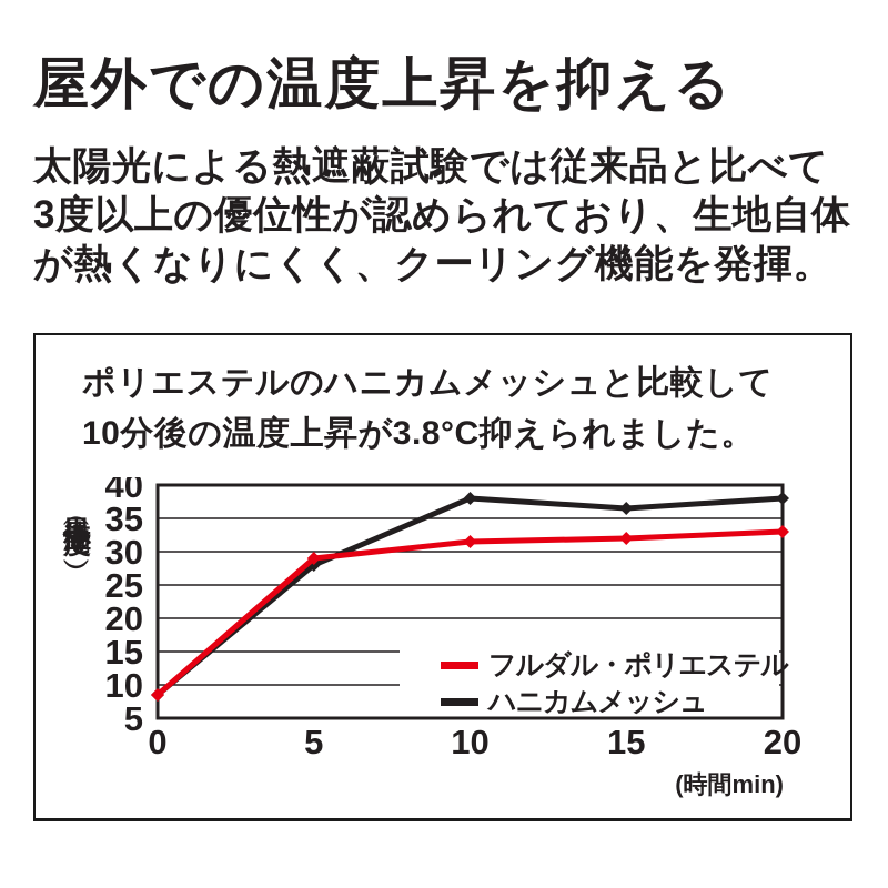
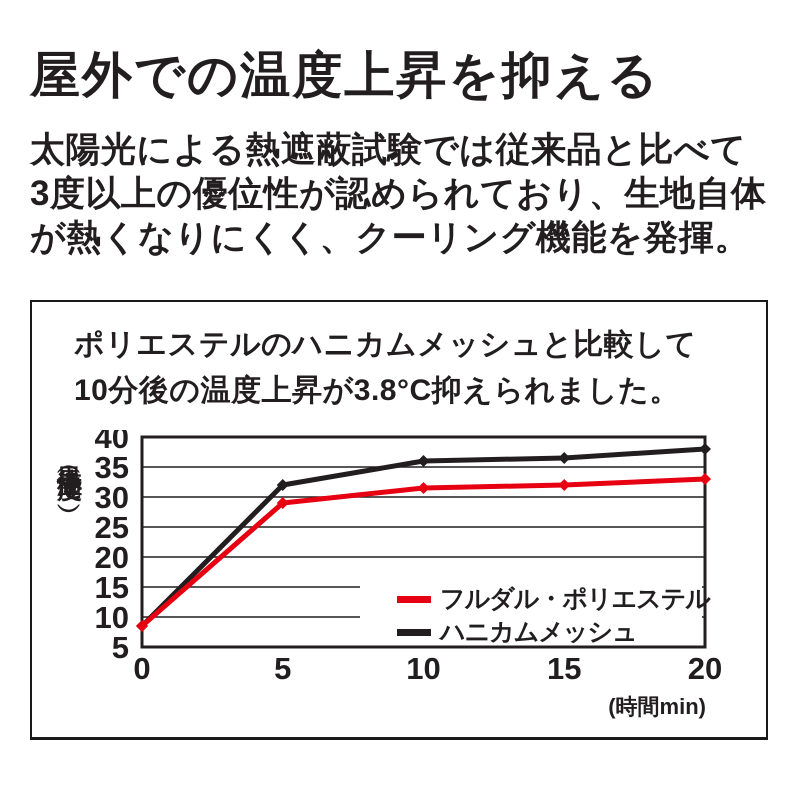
ハニカムメッシュ/5: 28 -> 32
ハニカムメッシュ/10: 38 -> 36
